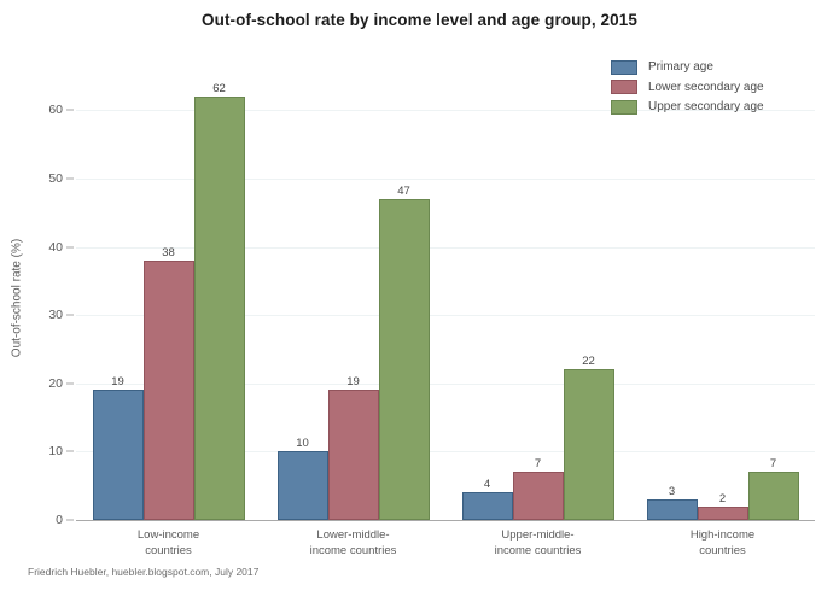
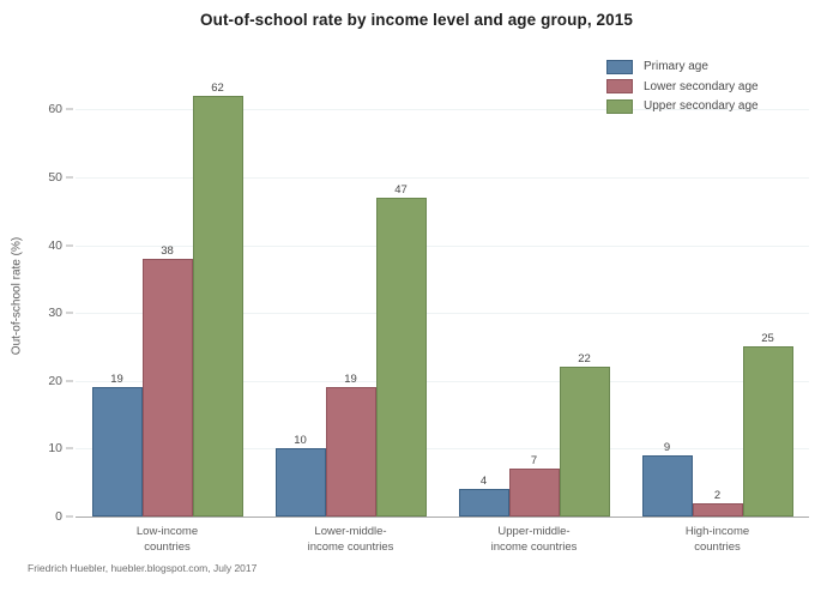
Primary age/High-income countries: 3 -> 9
Upper secondary age/High-income countries: 7 -> 25
